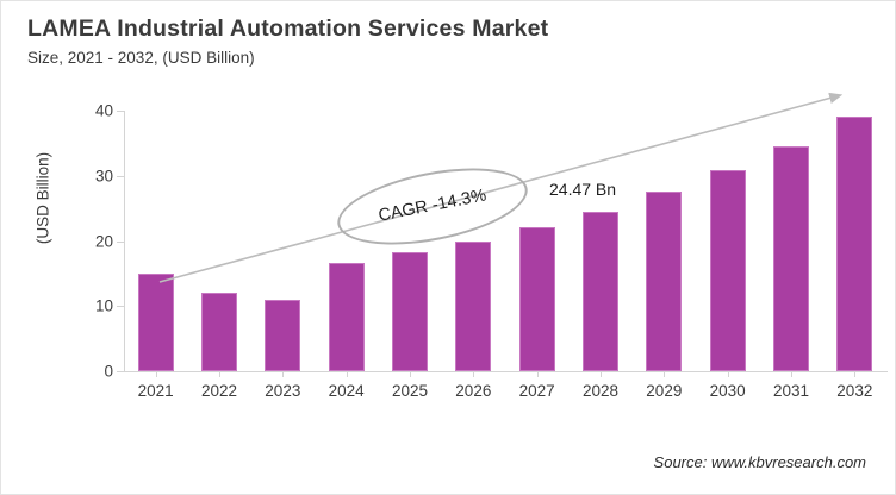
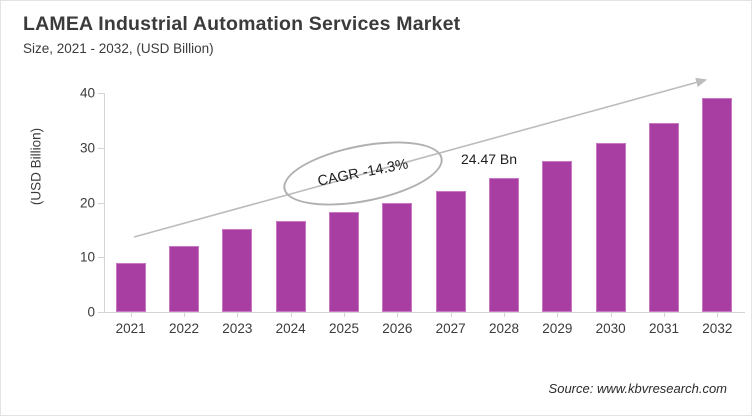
2021: 15 -> 9
2023: 11 -> 15
